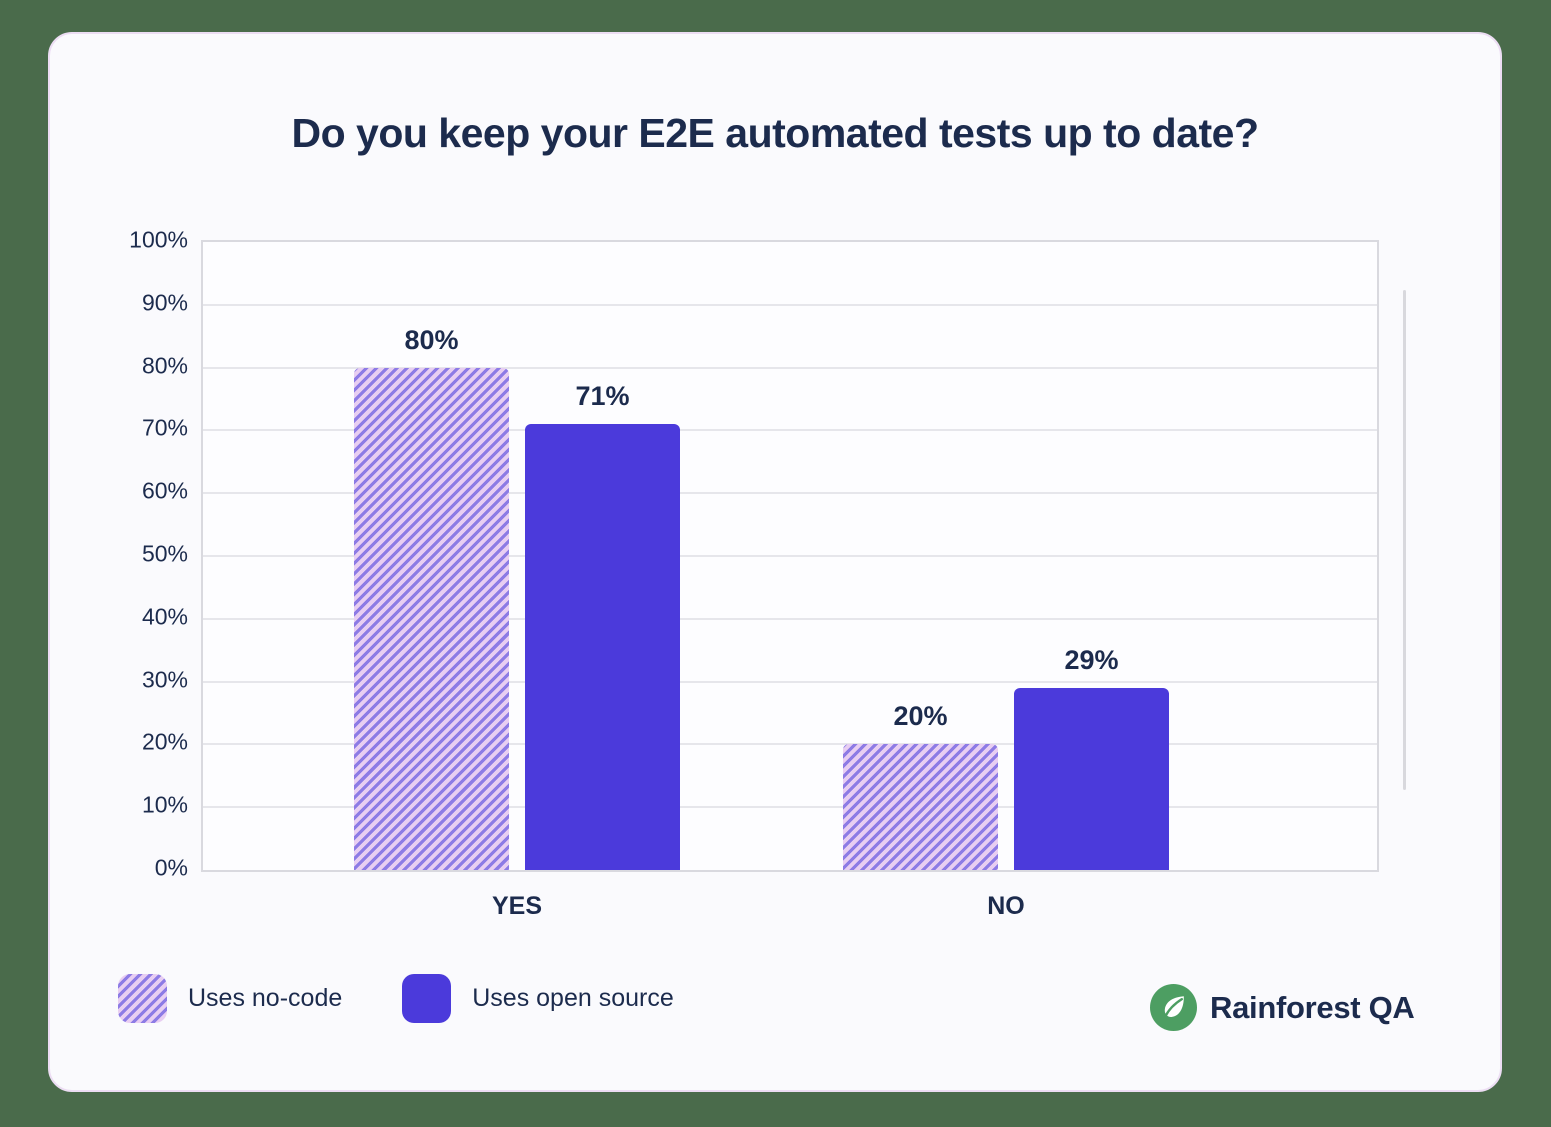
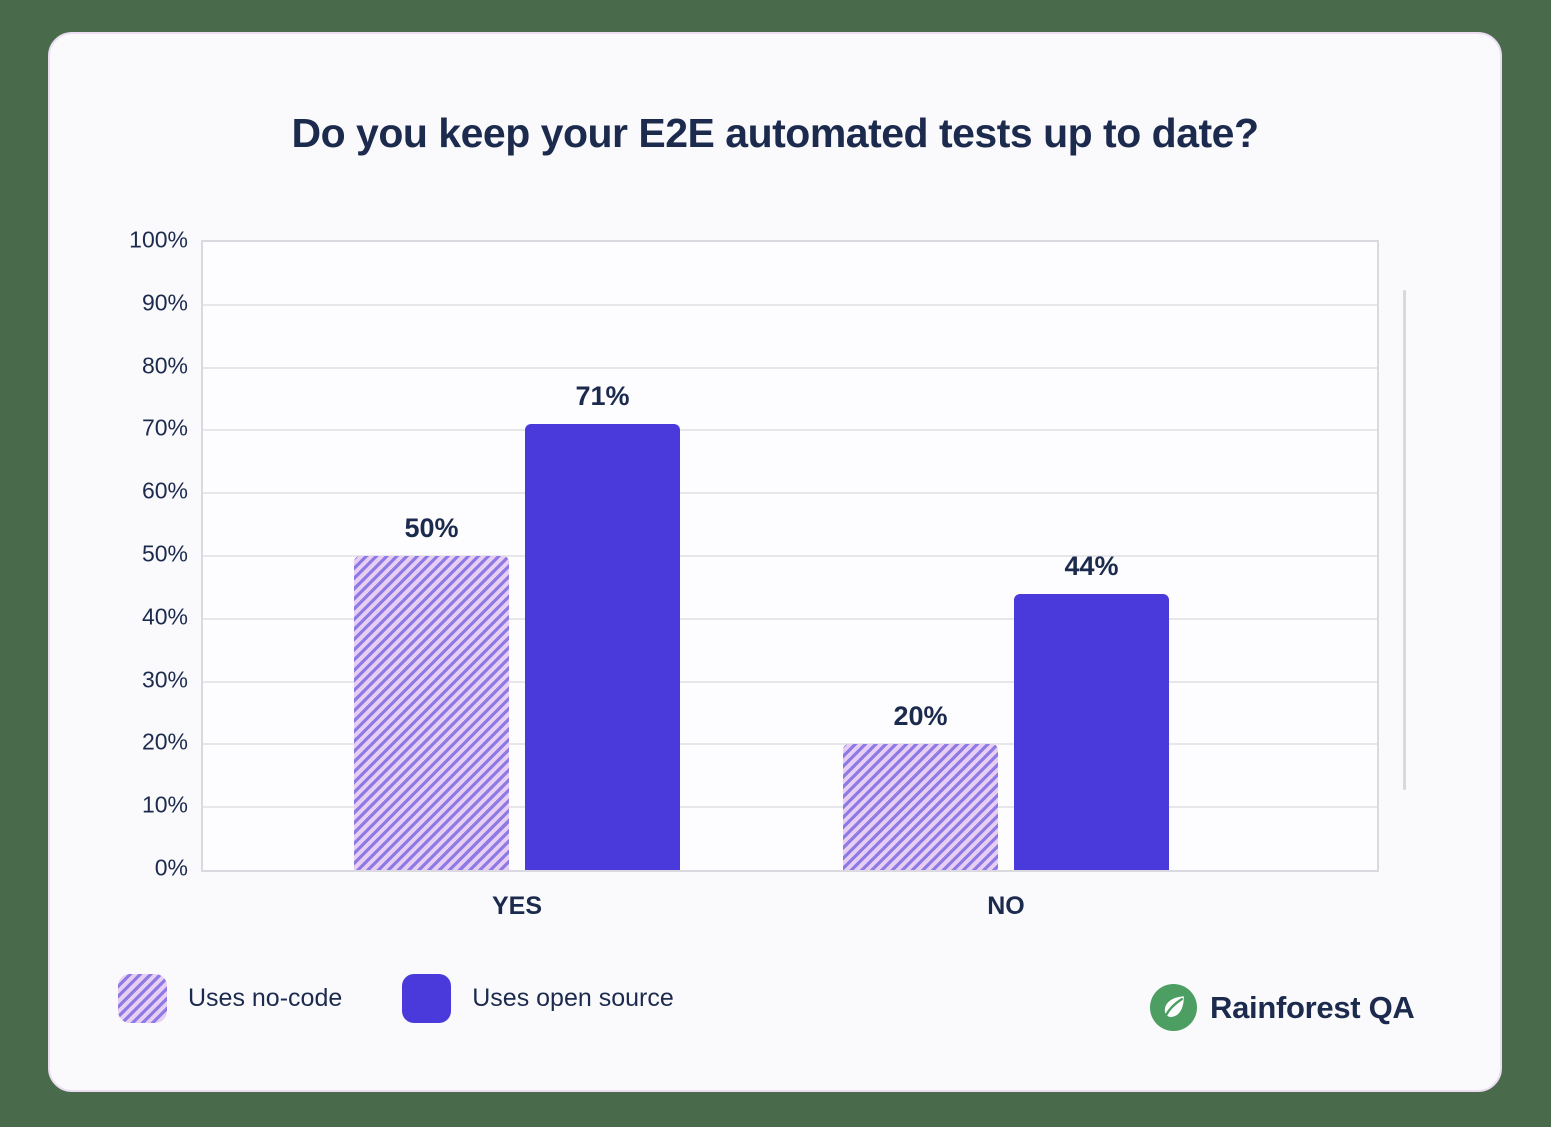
Uses no-code/YES: 80% -> 50%
Uses open source/NO: 29% -> 44%
